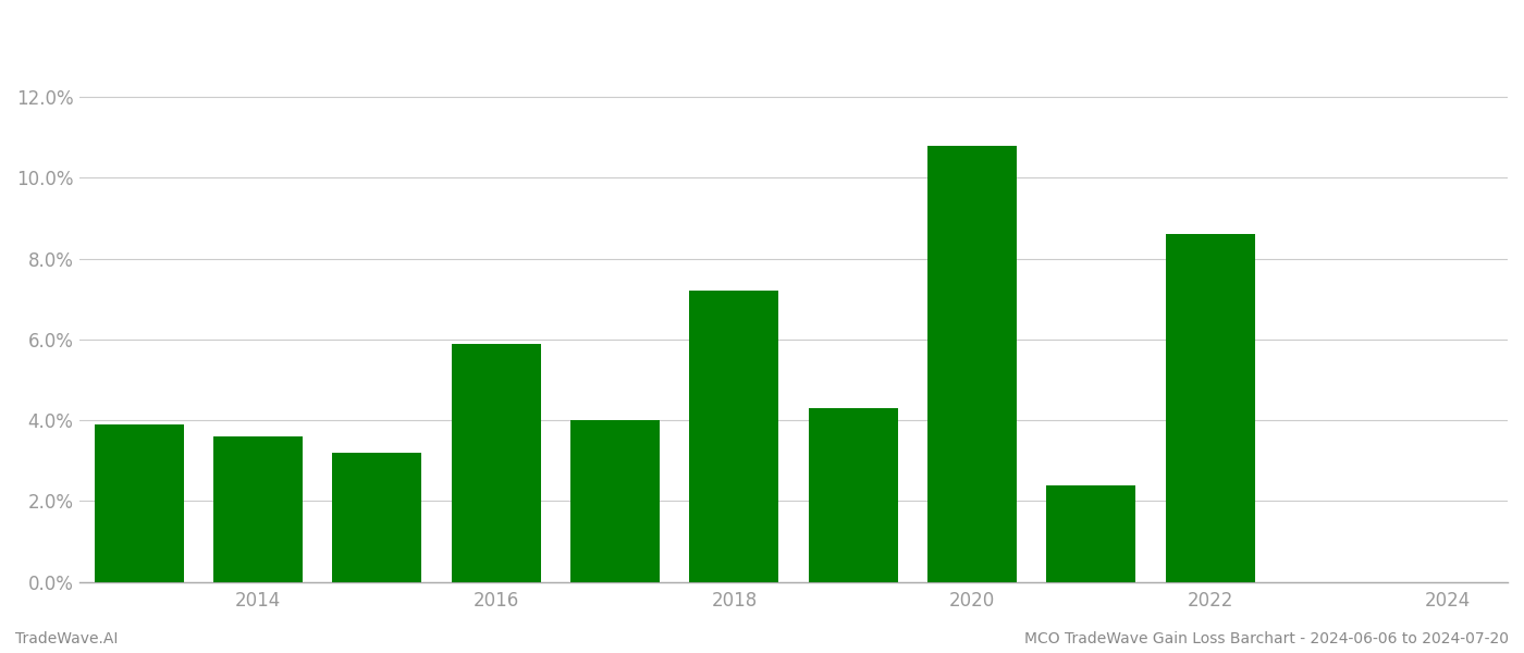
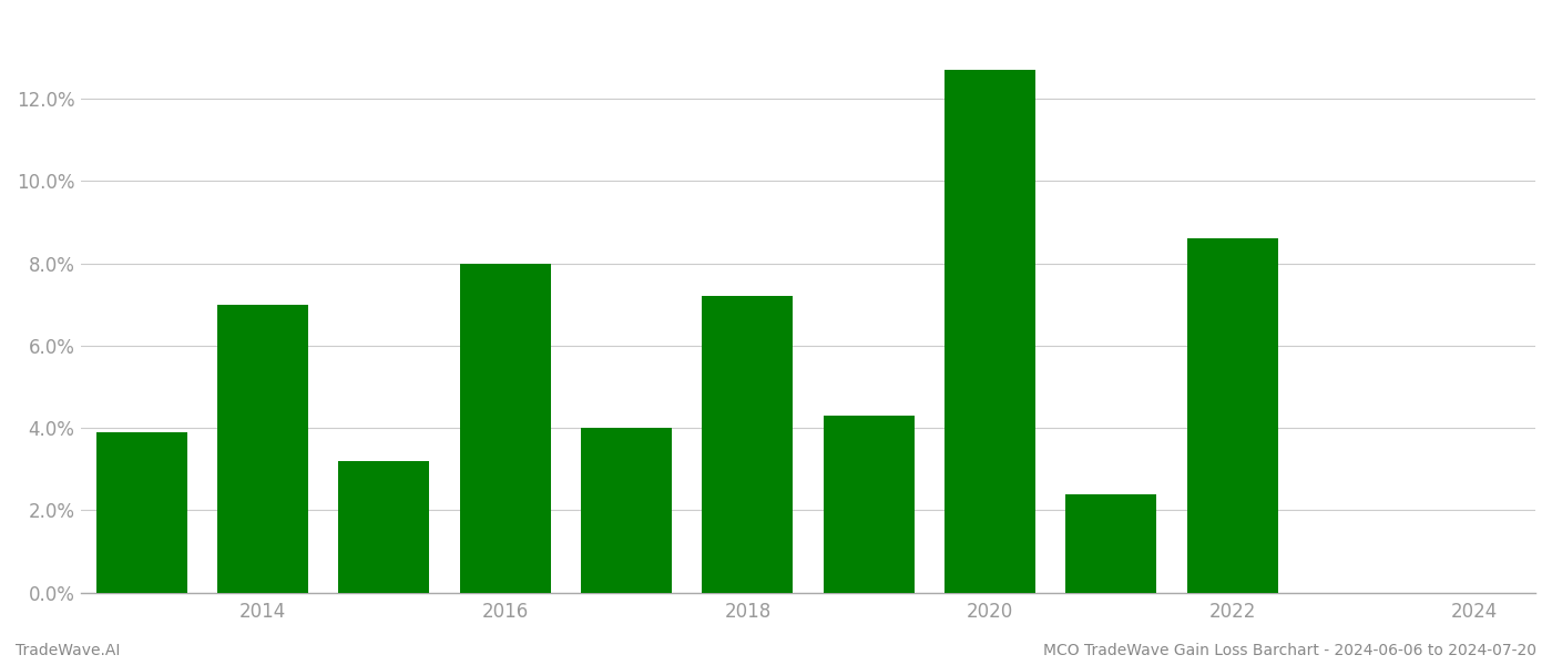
2014: 3.6% -> 7.0%
2016: 5.9% -> 8.0%
2020: 10.8% -> 12.7%
